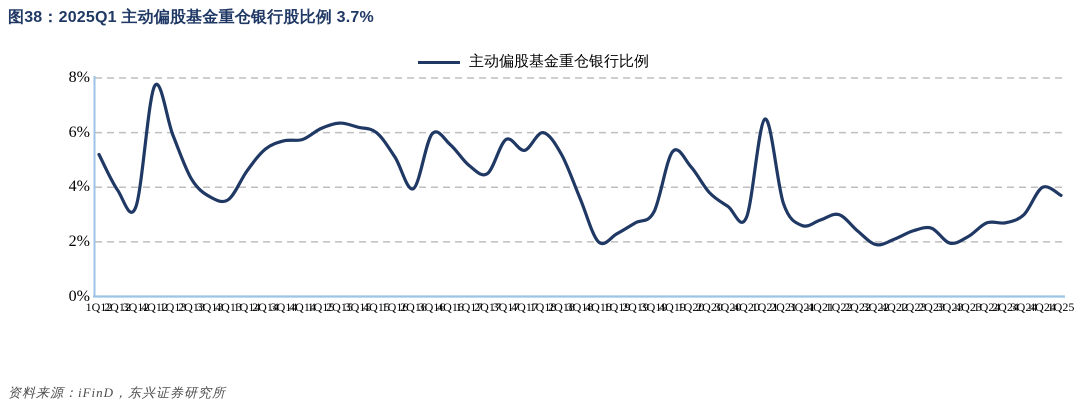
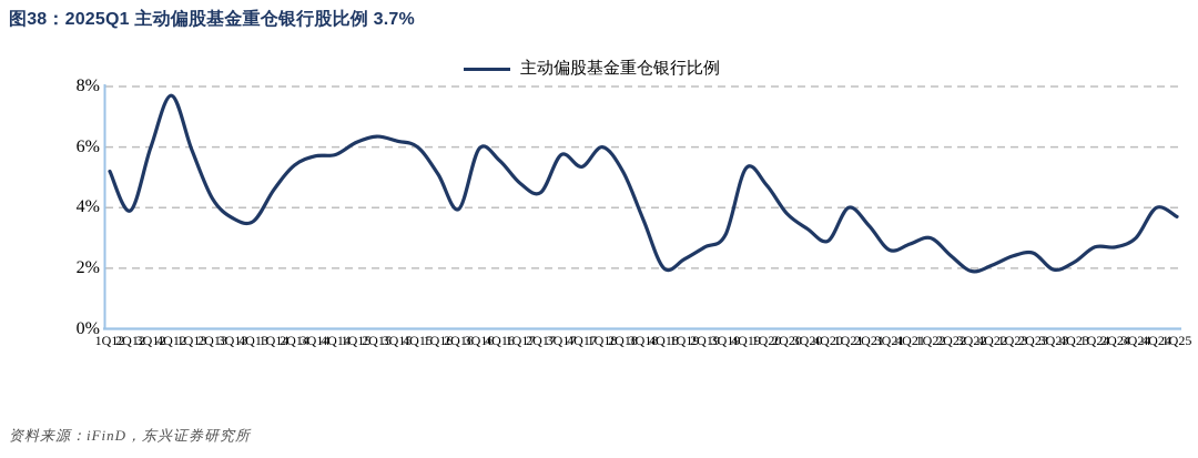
3Q12: 3.3% -> 6.0%
1Q21: 6.5% -> 4.0%
